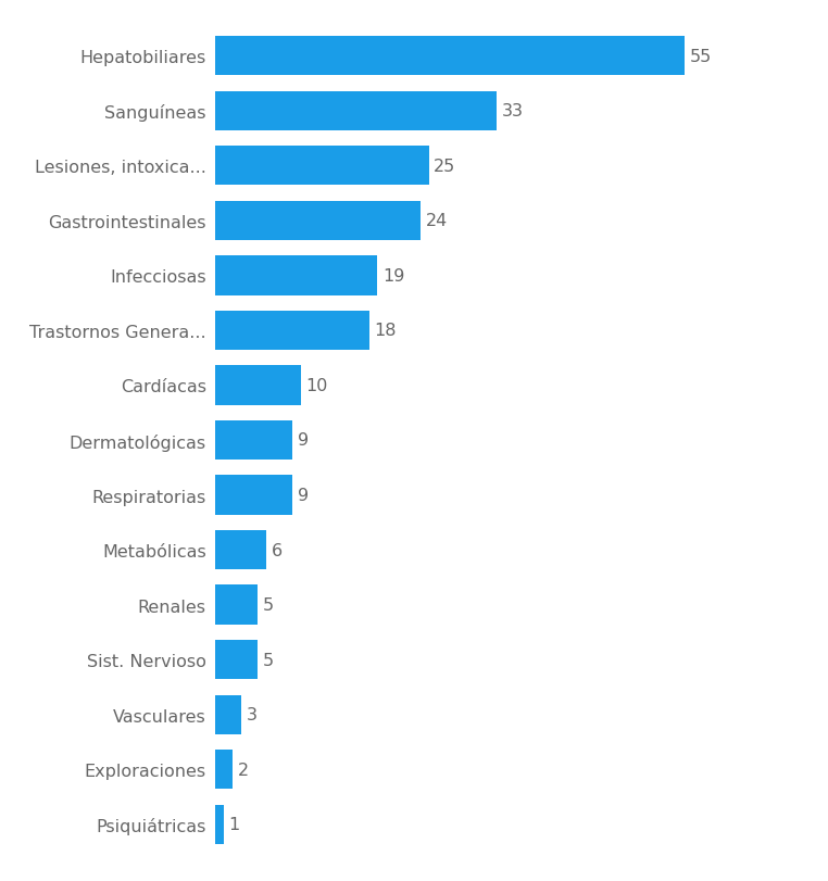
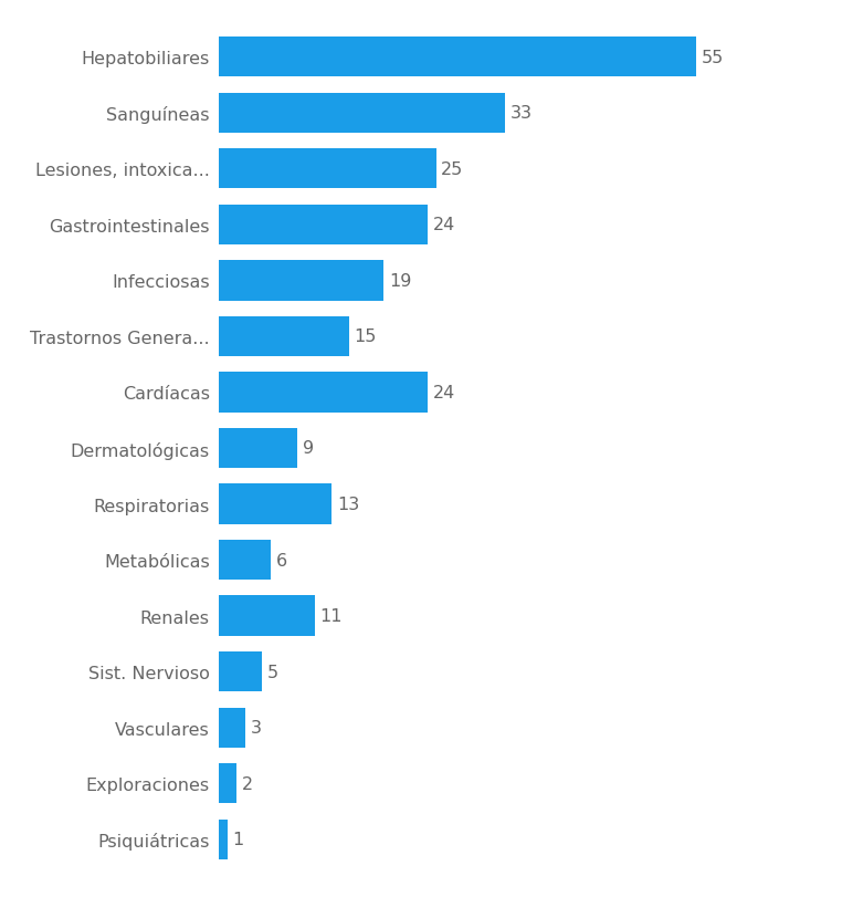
Trastornos Genera...: 18 -> 15
Cardíacas: 10 -> 24
Respiratorias: 9 -> 13
Renales: 5 -> 11
